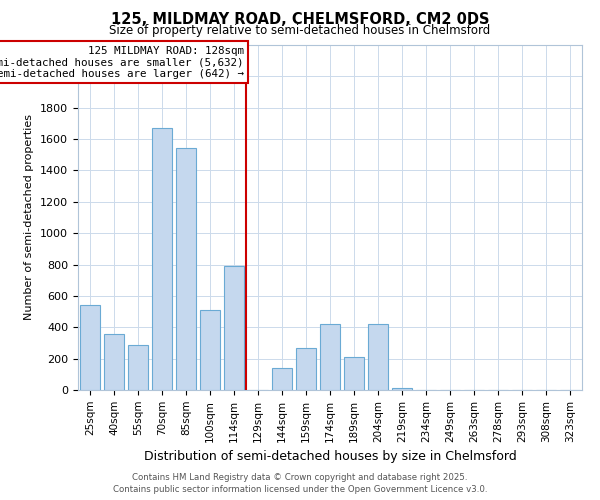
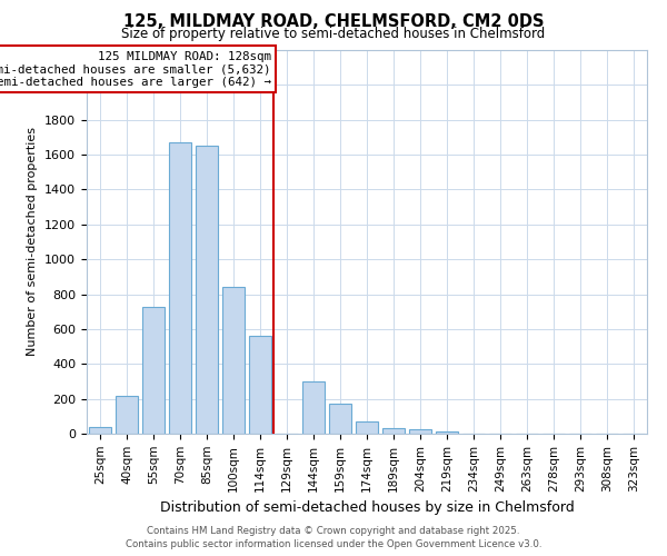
25sqm: 540 -> 40
40sqm: 360 -> 220
55sqm: 290 -> 730
85sqm: 1540 -> 1650
100sqm: 510 -> 840
114sqm: 790 -> 560
144sqm: 140 -> 300
159sqm: 270 -> 180
174sqm: 420 -> 70
189sqm: 210 -> 40
204sqm: 420 -> 20
